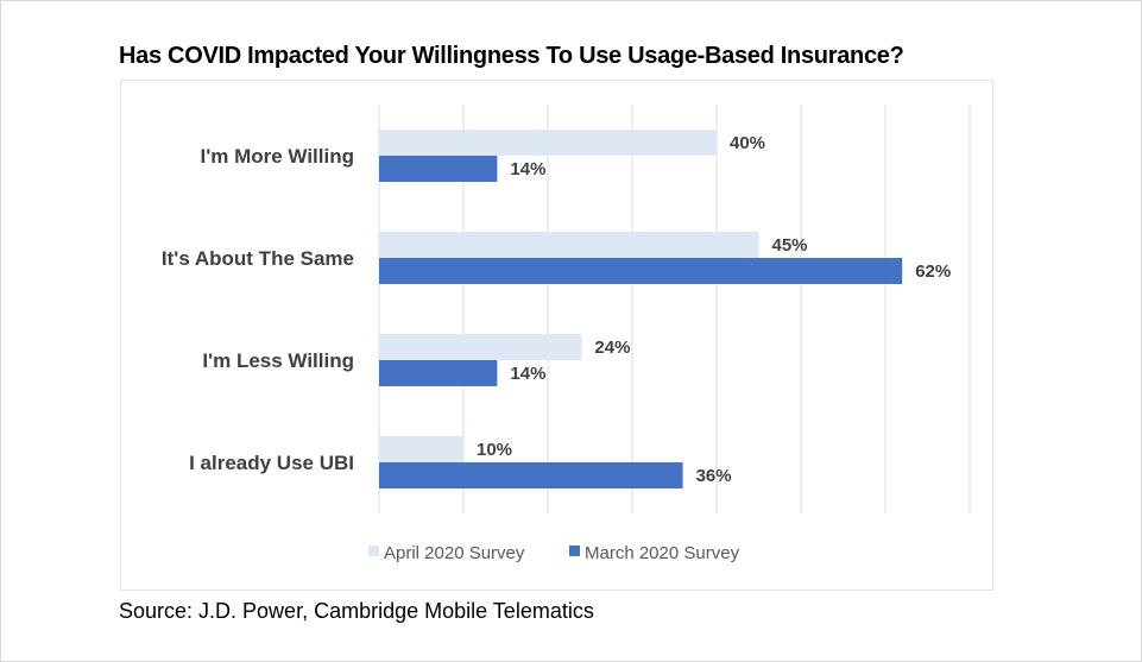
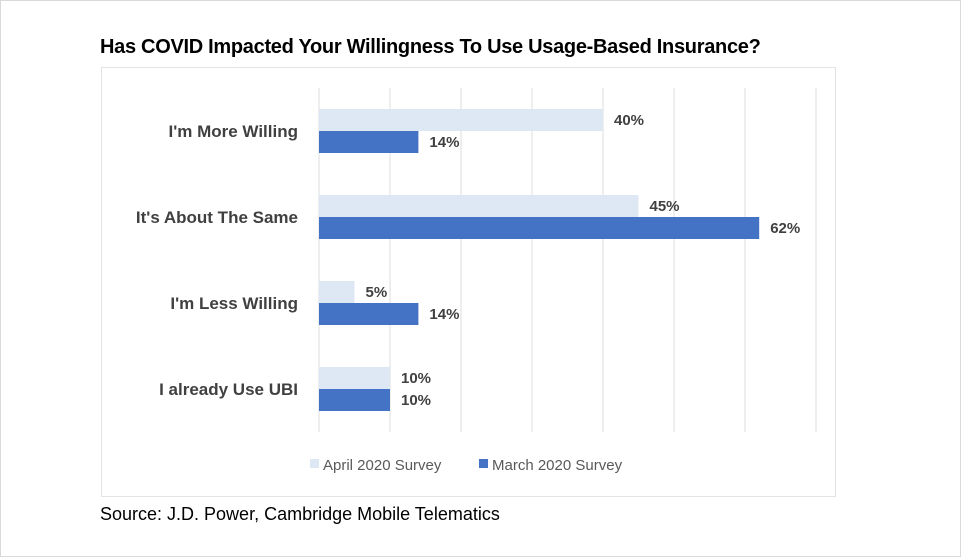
April 2020 Survey/I'm Less Willing: 24% -> 5%
March 2020 Survey/I already Use UBI: 36% -> 10%
